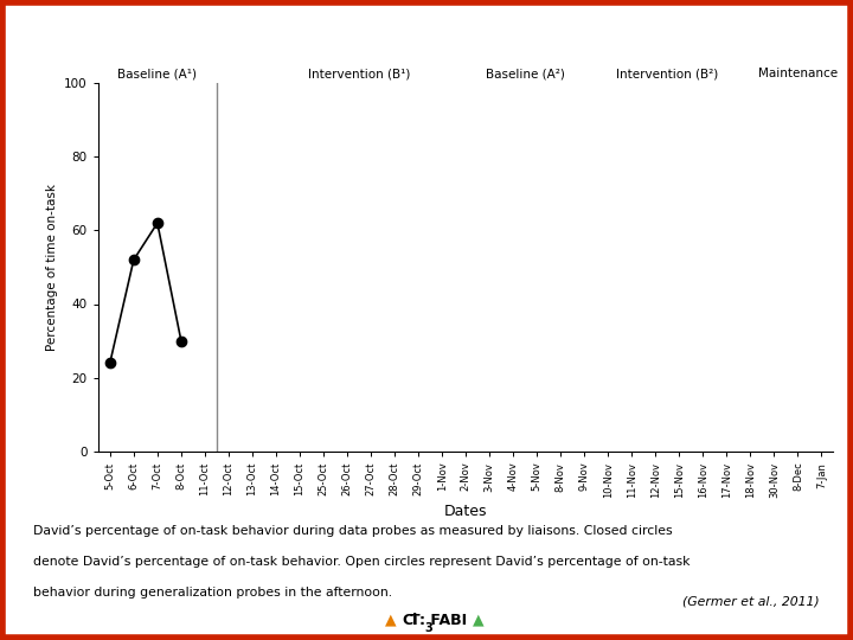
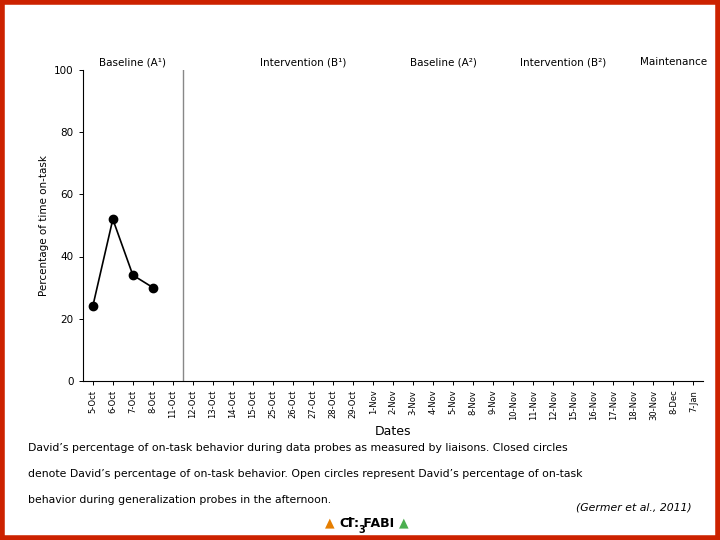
7-Oct: 62 -> 34
